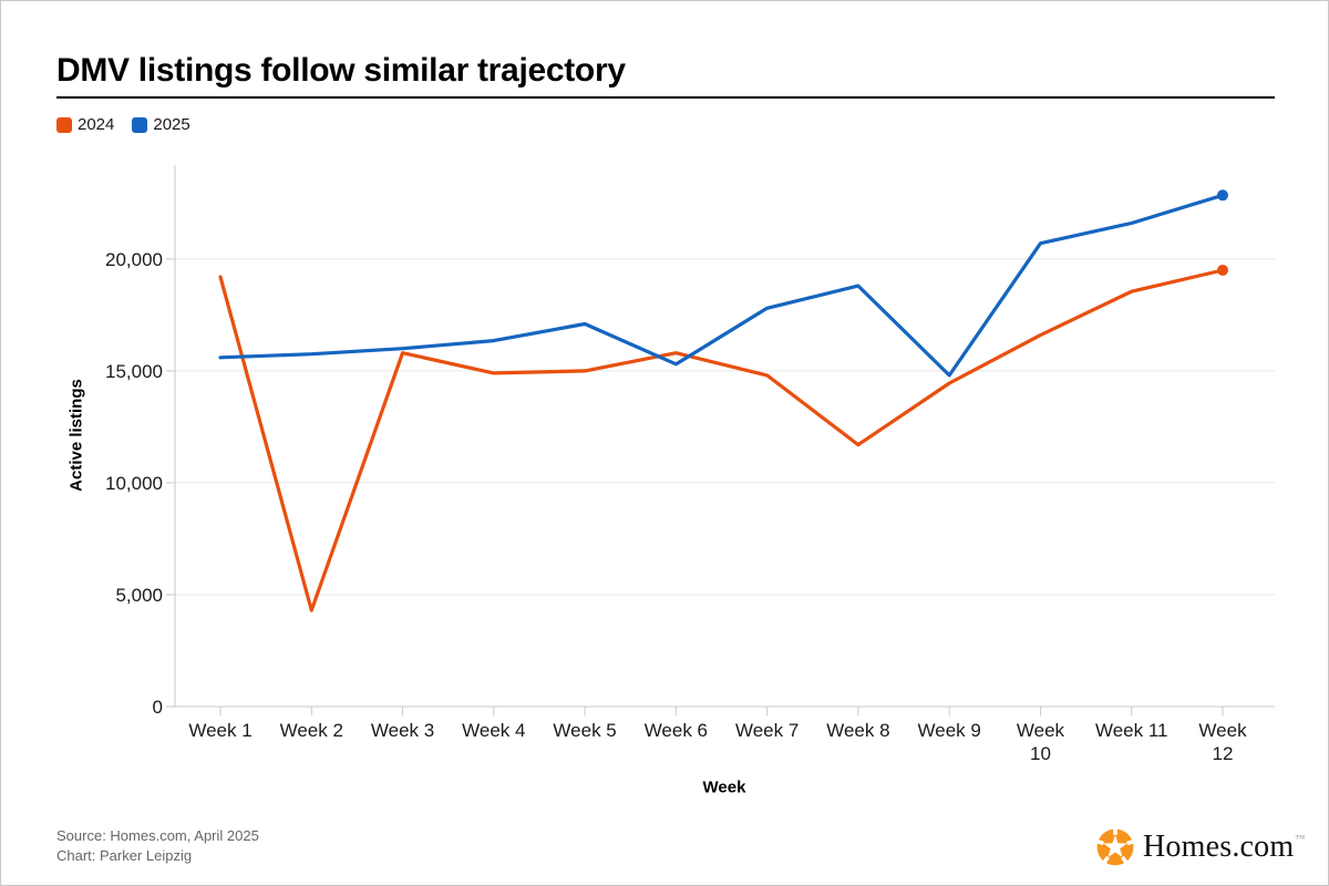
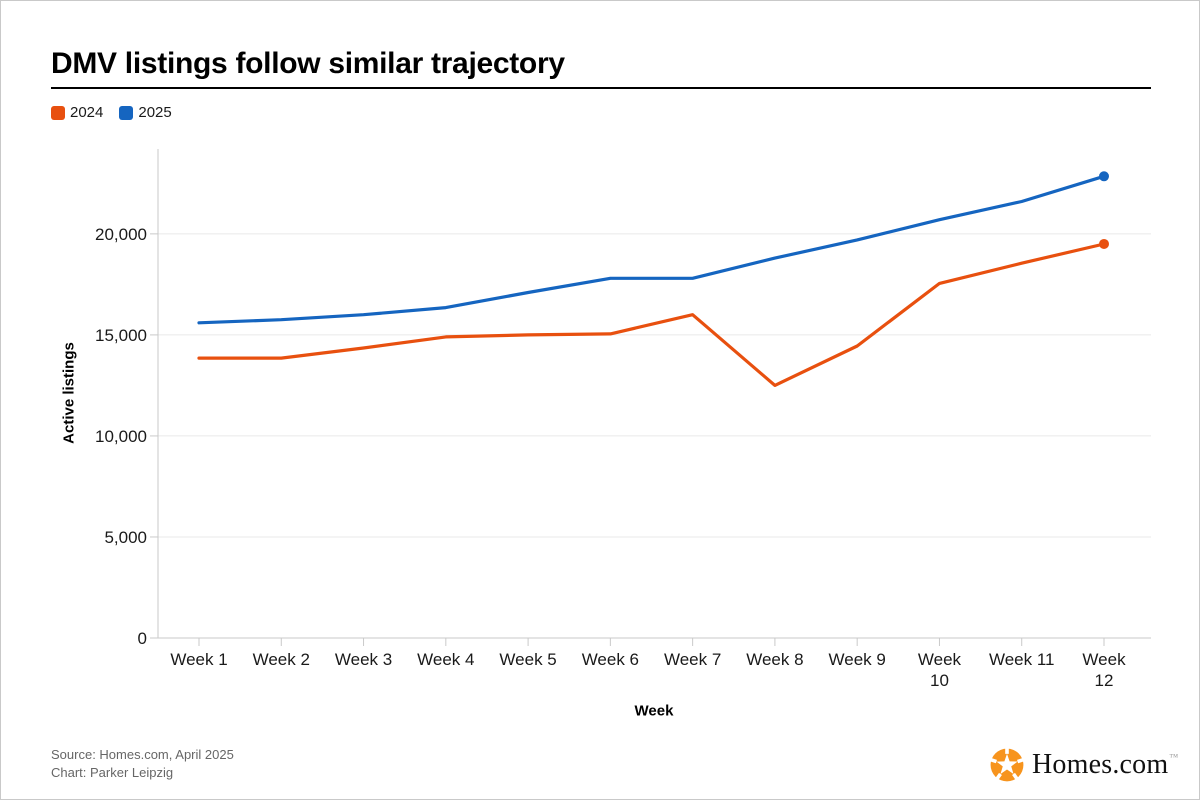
2024/Week 1: 19200 -> 13800
2024/Week 2: 4300 -> 13800
2024/Week 3: 15800 -> 14400
2024/Week 6: 15800 -> 15000
2025/Week 6: 15300 -> 17800
2024/Week 7: 14800 -> 16000
2024/Week 8: 11700 -> 12500
2025/Week 9: 14800 -> 19700
2024/Week 10: 16600 -> 17600
